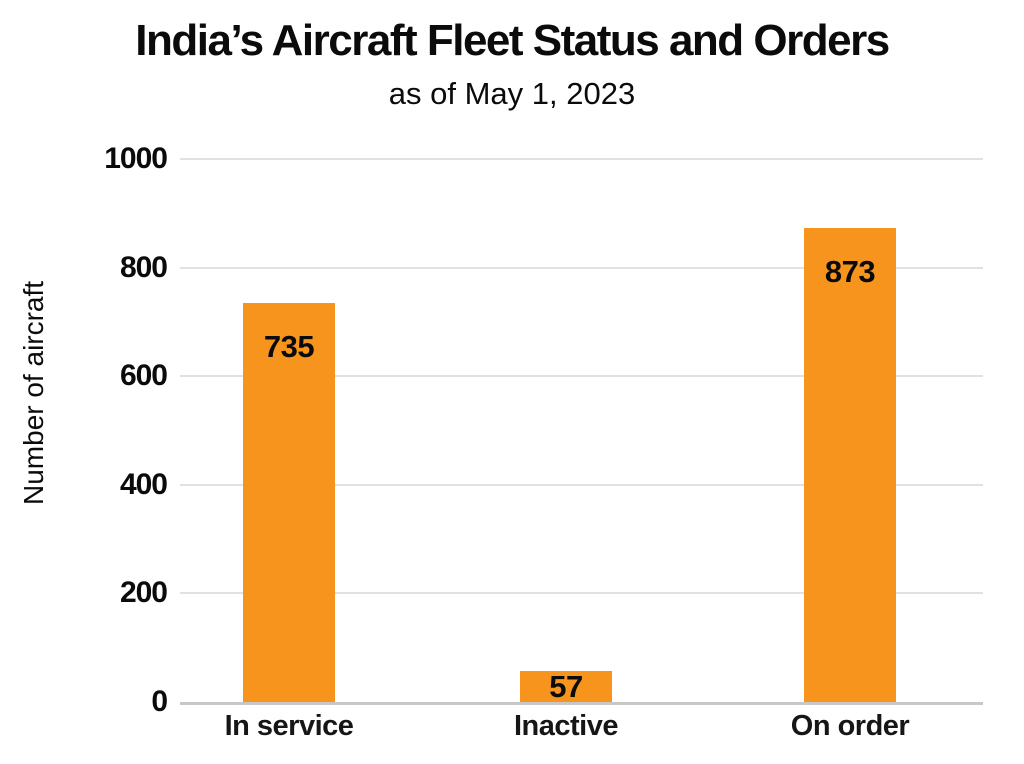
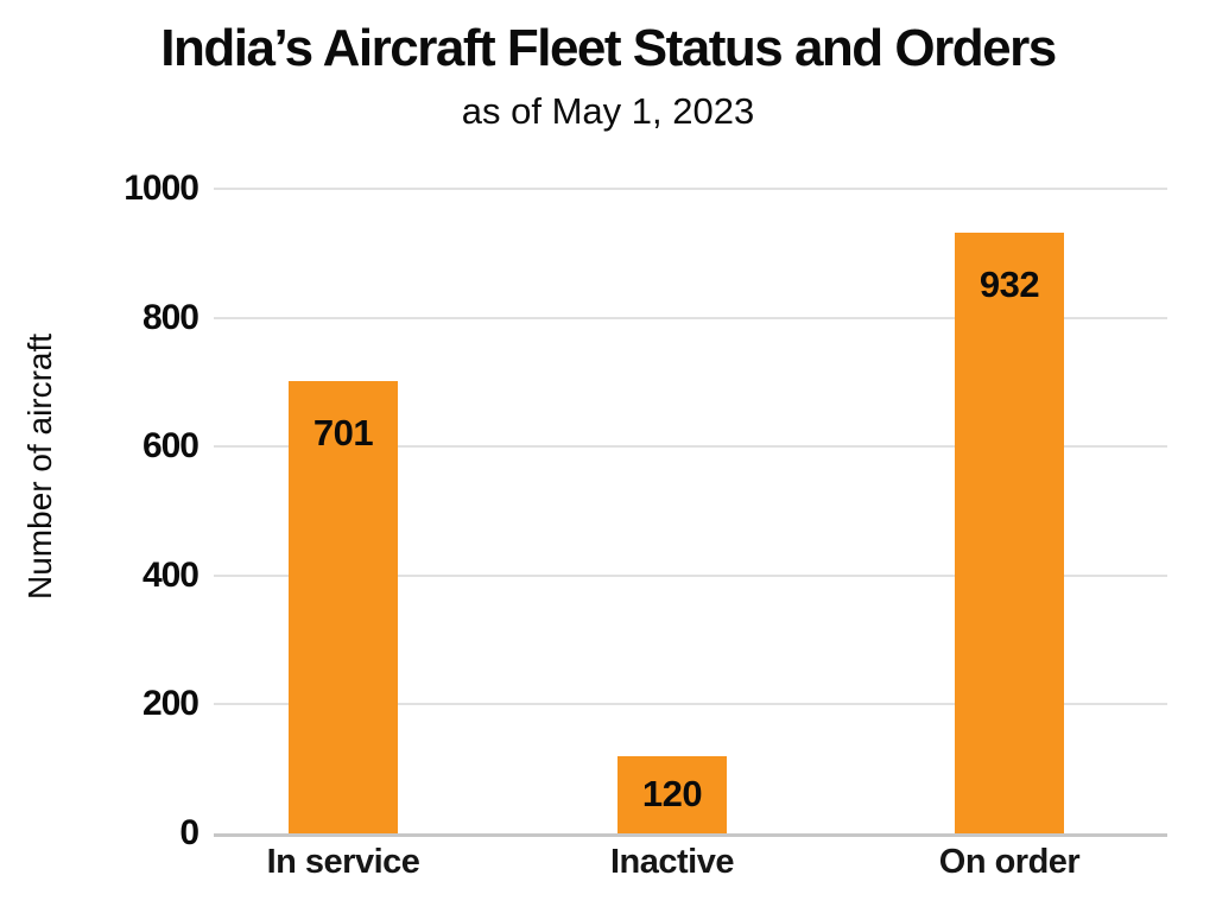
In service: 735 -> 701
Inactive: 57 -> 120
On order: 873 -> 932
